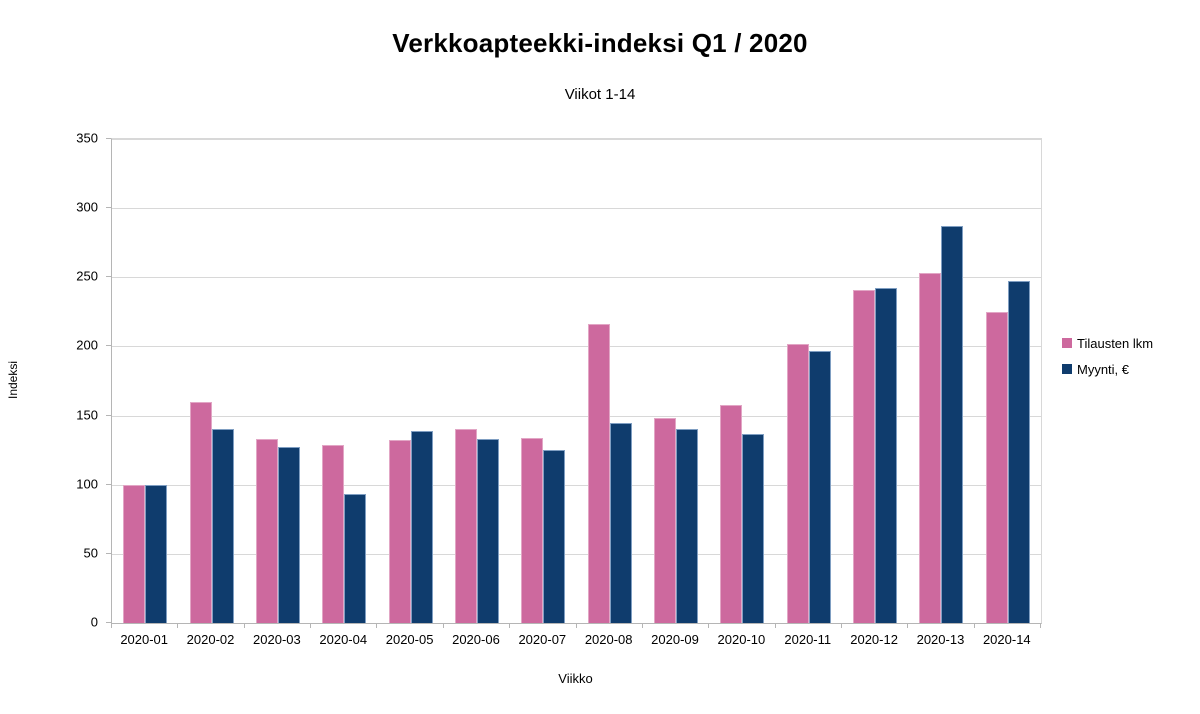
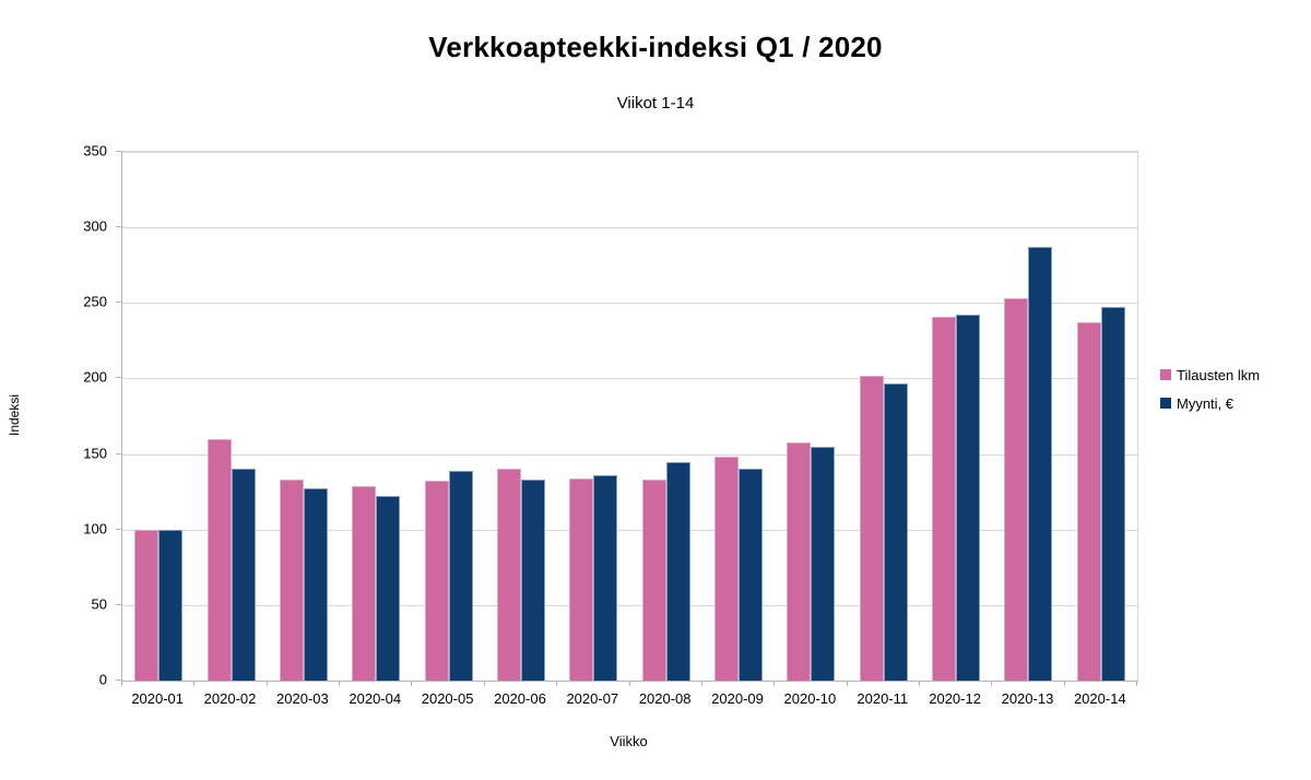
Myynti, €/2020-04: 93 -> 122
Myynti, €/2020-07: 125 -> 136
Tilausten lkm/2020-08: 216 -> 133
Myynti, €/2020-10: 137 -> 155
Tilausten lkm/2020-14: 225 -> 237
